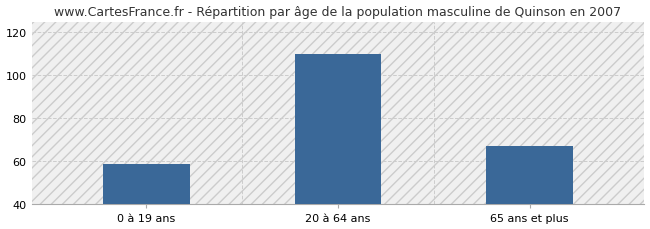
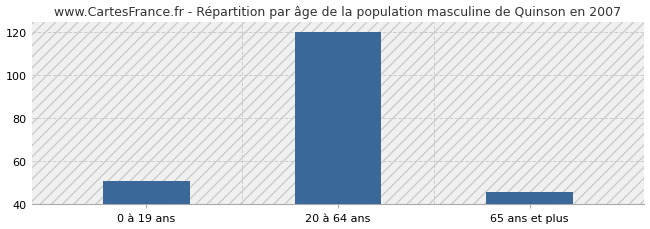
0 à 19 ans: 59 -> 51
20 à 64 ans: 110 -> 120
65 ans et plus: 67 -> 46
